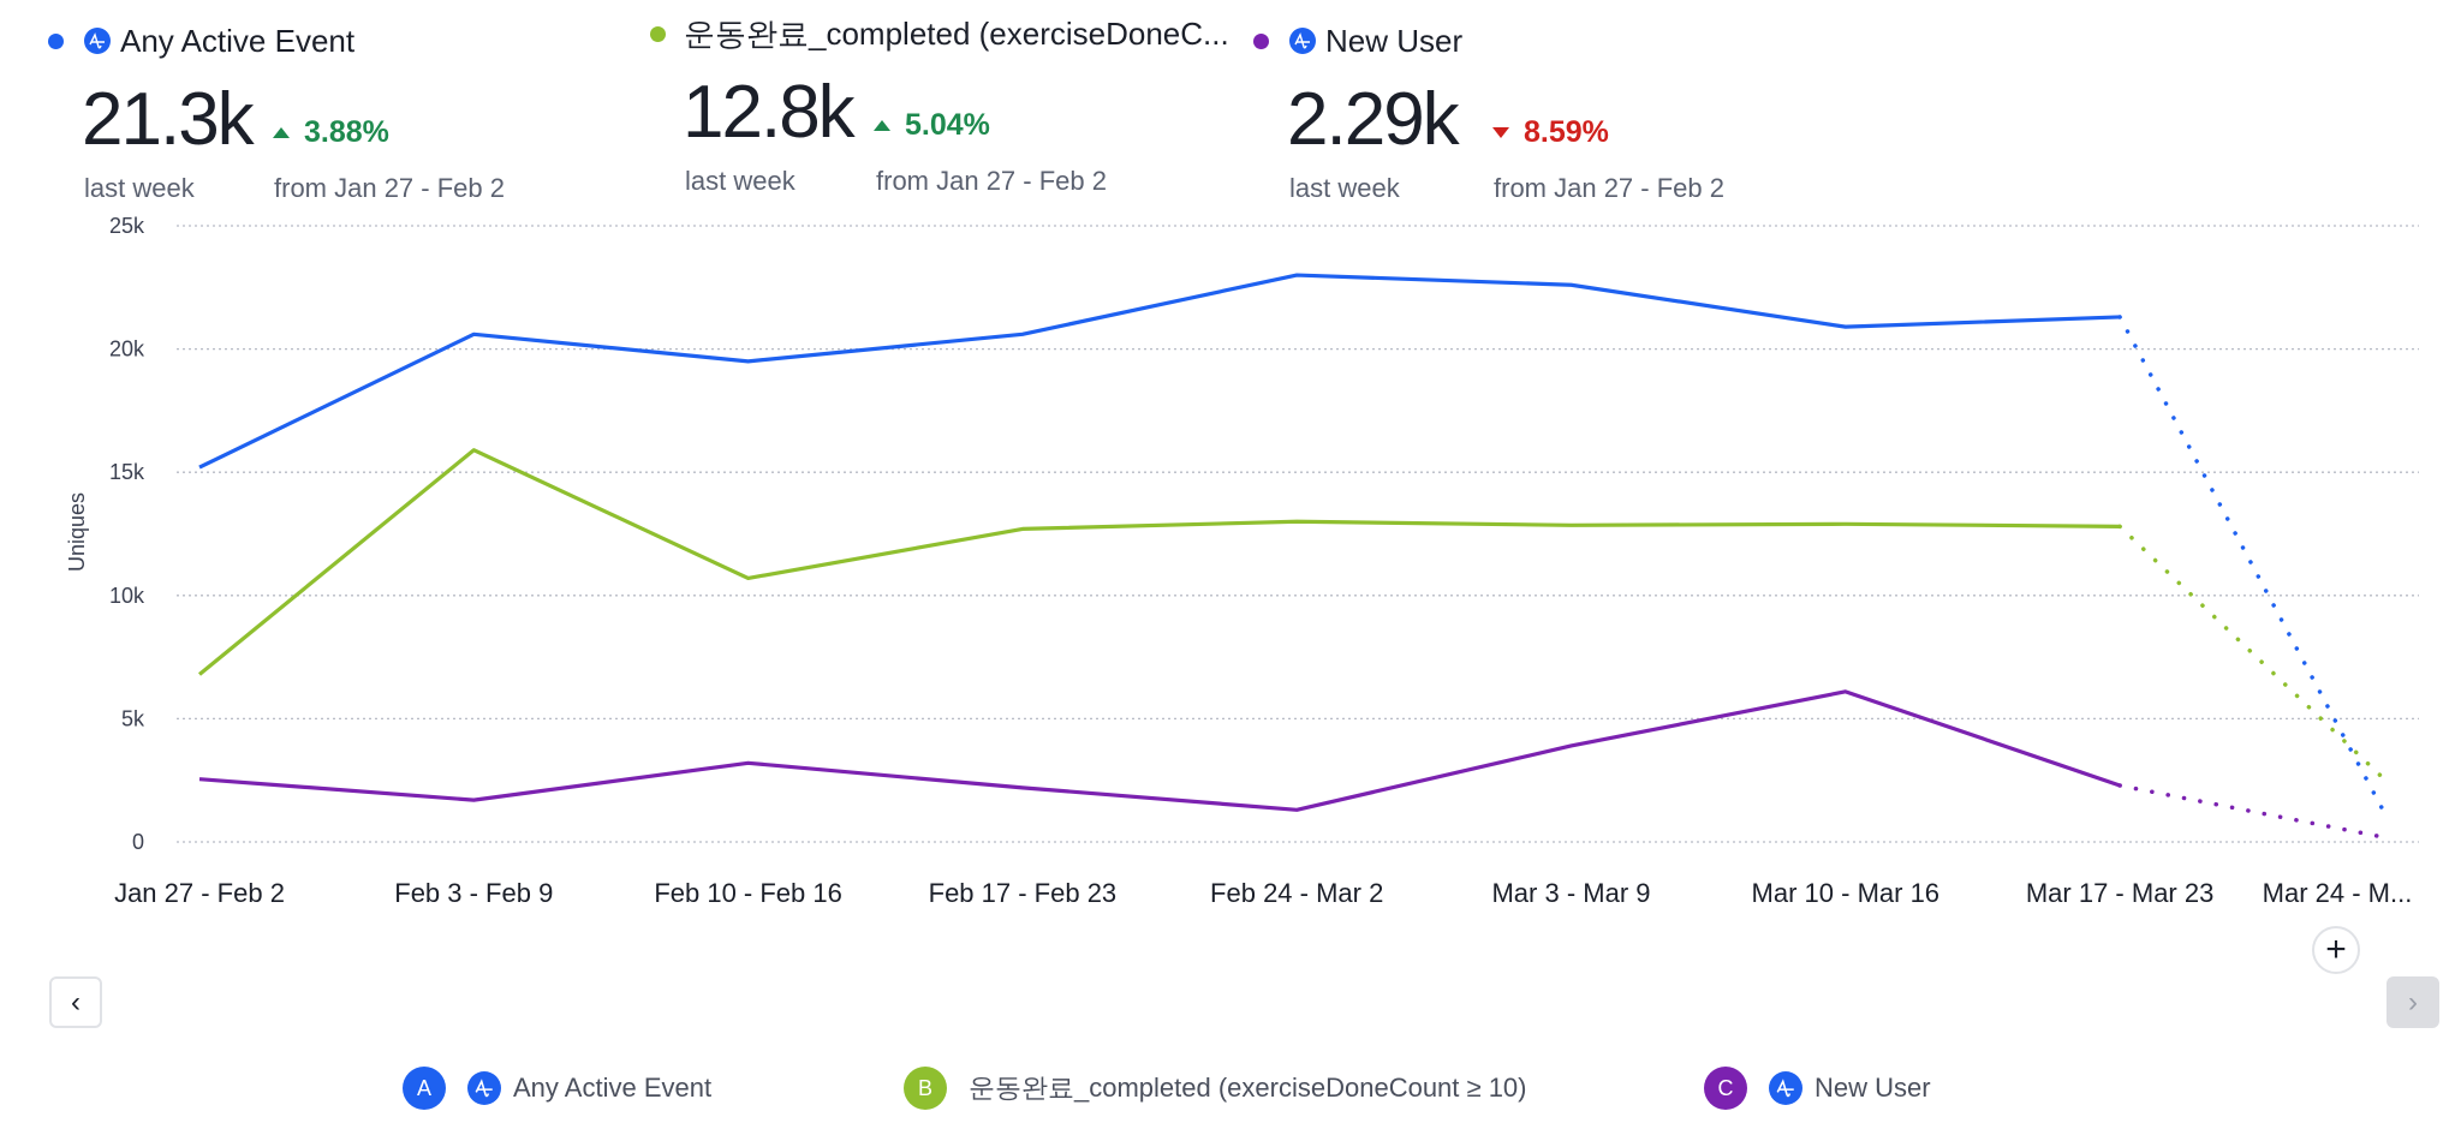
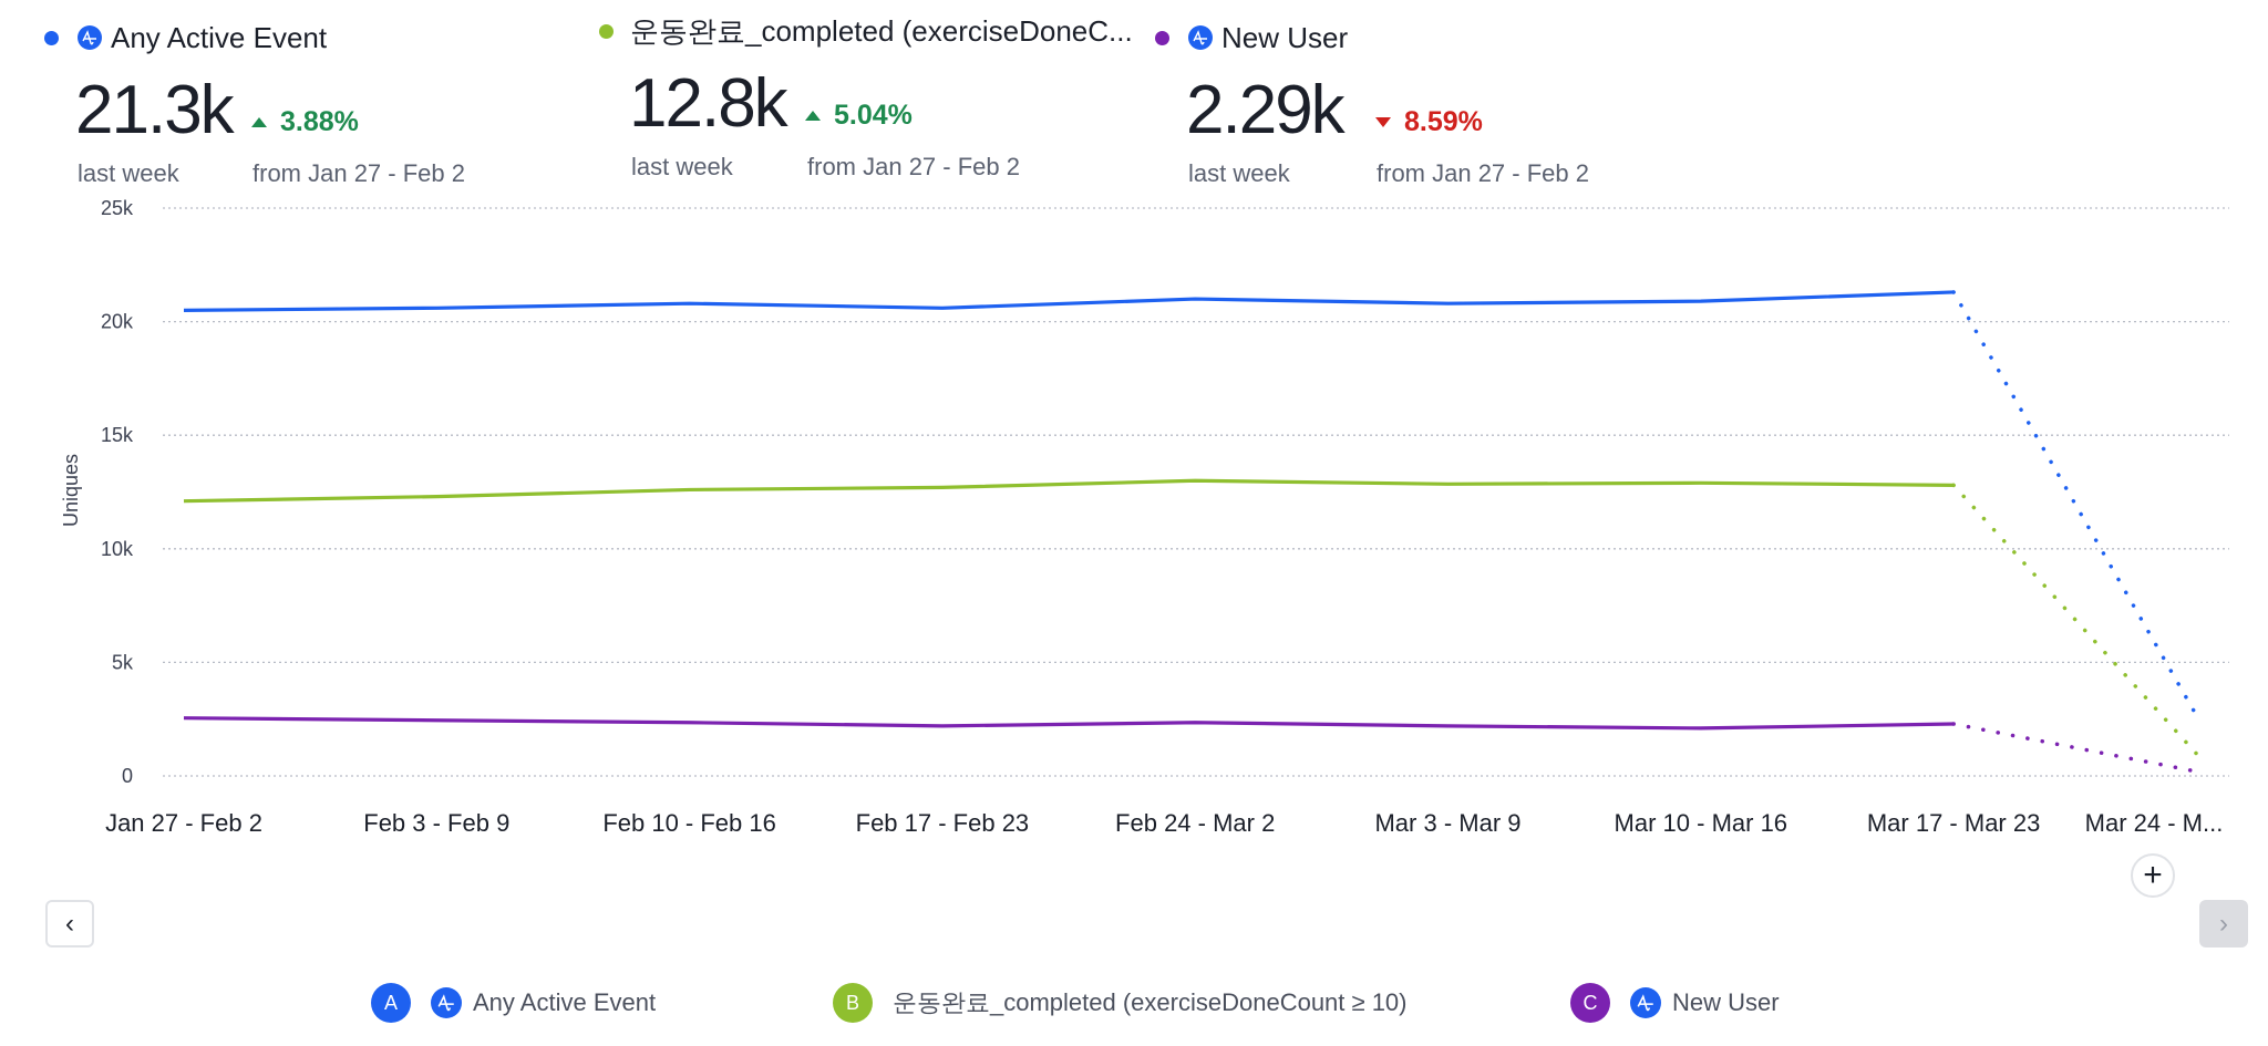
Any Active Event/Jan 27 - Feb 2: 15.2k -> 20.5k
운동완료_completed (exerciseDoneCount ≥ 10)/Jan 27 - Feb 2: 6.8k -> 12.1k
운동완료_completed (exerciseDoneCount ≥ 10)/Feb 3 - Feb 9: 15.9k -> 12.3k
New User/Feb 3 - Feb 9: 1.7k -> 2.4k
Any Active Event/Feb 10 - Feb 16: 19.5k -> 20.8k
운동완료_completed (exerciseDoneCount ≥ 10)/Feb 10 - Feb 16: 10.7k -> 12.6k
New User/Feb 10 - Feb 16: 3.2k -> 2.4k
Any Active Event/Feb 24 - Mar 2: 23.0k -> 21.0k
New User/Feb 24 - Mar 2: 1.3k -> 2.4k
Any Active Event/Mar 3 - Mar 9: 22.6k -> 20.8k
New User/Mar 3 - Mar 9: 3.9k -> 2.2k
New User/Mar 10 - Mar 16: 6.1k -> 2.1k
Any Active Event/Mar 24 - M...: 1.3k -> 2.7k
운동완료_completed (exerciseDoneCount ≥ 10)/Mar 24 - M...: 2.6k -> 1.0k
